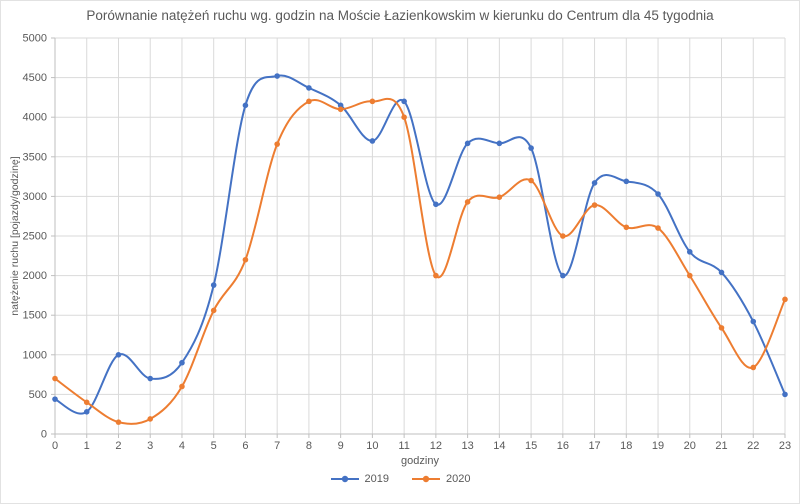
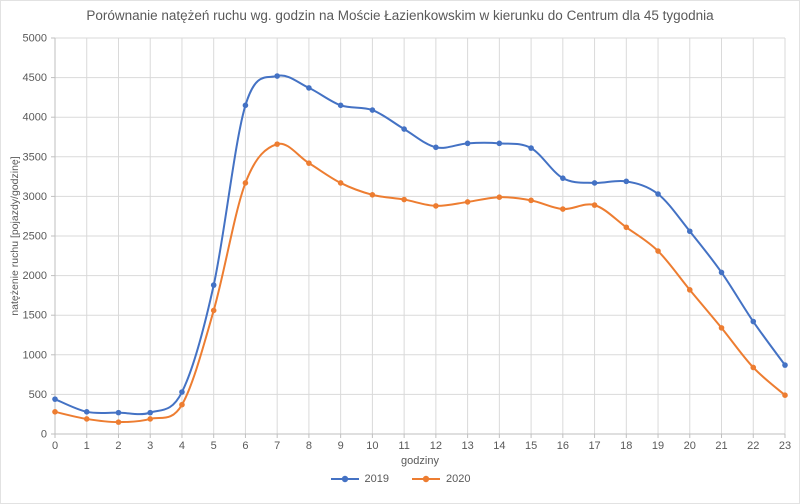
2020/0: 700 -> 300
2020/1: 400 -> 200
2019/2: 1000 -> 300
2019/3: 700 -> 300
2019/4: 900 -> 500
2020/4: 600 -> 400
2020/6: 2200 -> 3200
2020/8: 4200 -> 3400
2020/9: 4100 -> 3200
2019/10: 3700 -> 4100
2020/10: 4200 -> 3000
2019/11: 4200 -> 3800
2020/11: 4000 -> 3000
2019/12: 2900 -> 3600
2020/12: 2000 -> 2900
2020/15: 3200 -> 3000
2019/16: 2000 -> 3200
2020/16: 2500 -> 2800
2020/19: 2600 -> 2300
2019/20: 2300 -> 2600
2020/20: 2000 -> 1800
2019/23: 500 -> 900
2020/23: 1700 -> 500
